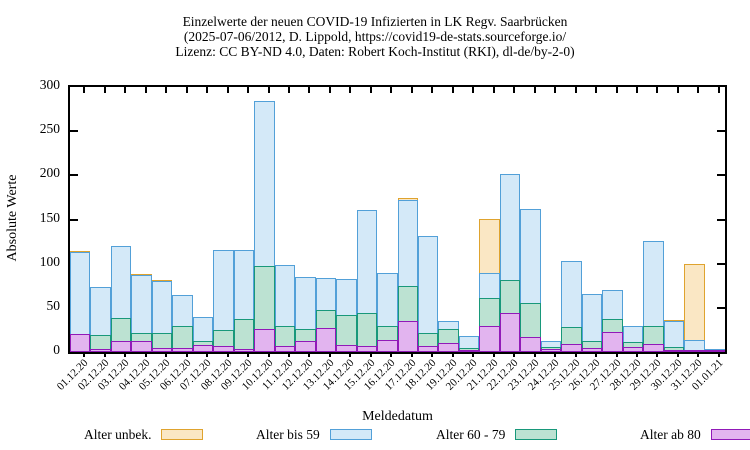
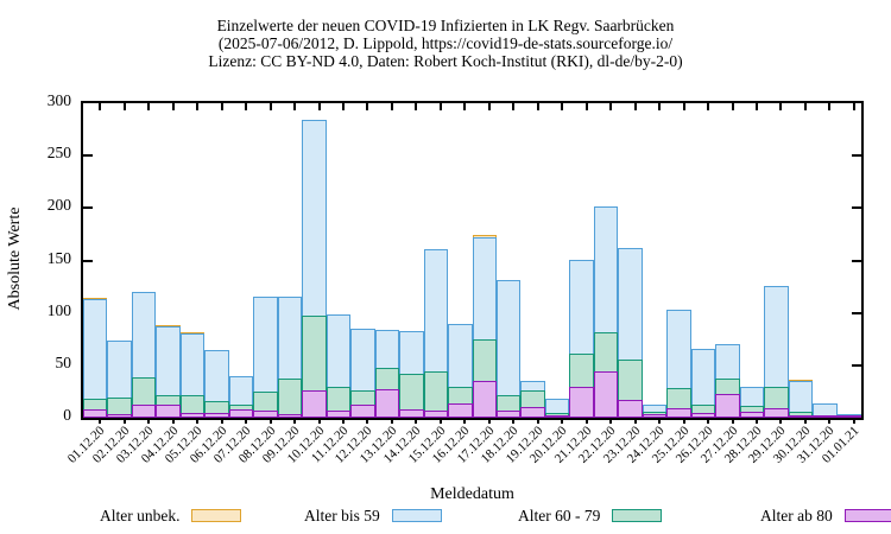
Alter ab 80/01.12.20: 20 -> 10
Alter 60 - 79/06.12.20: 30 -> 20
Alter bis 59/21.12.20: 90 -> 150
Alter unbek./31.12.20: 100 -> 10
